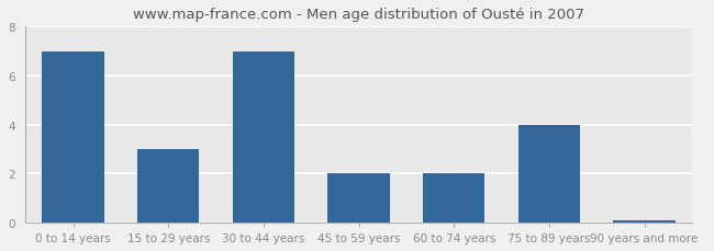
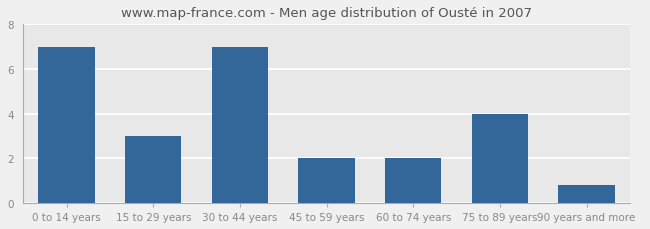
90 years and more: 0.1 -> 0.8
